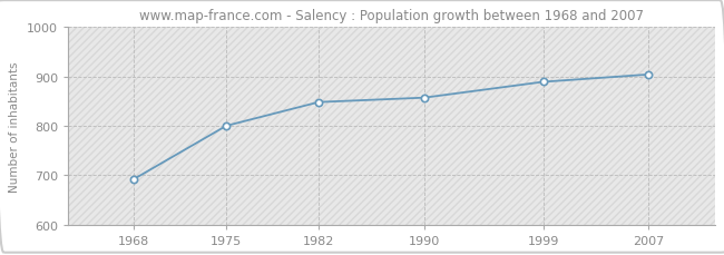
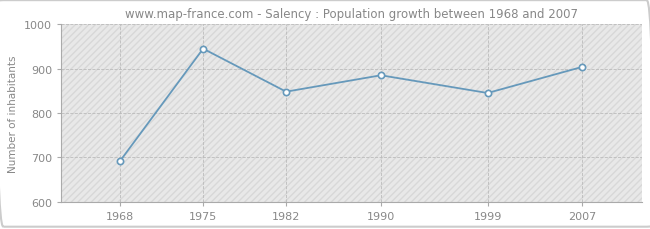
1975: 800 -> 945
1990: 857 -> 885
1999: 889 -> 845
